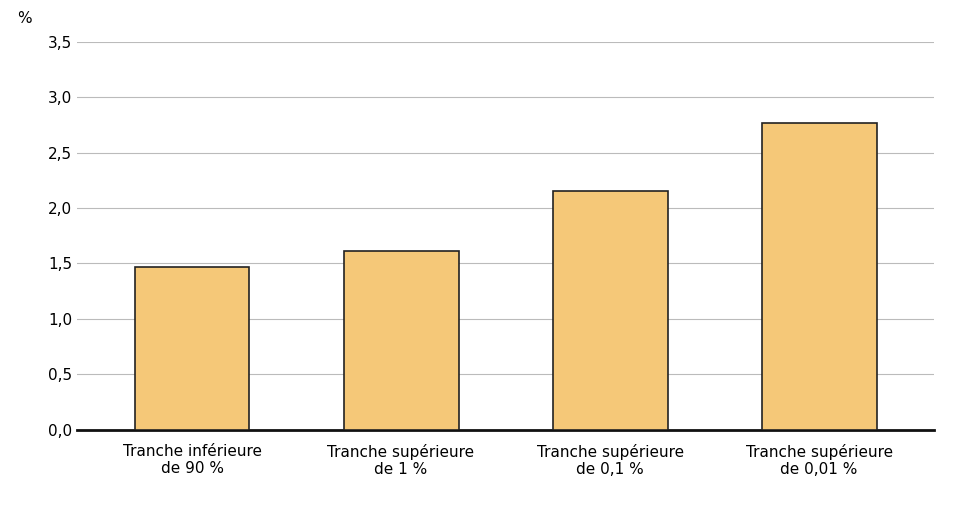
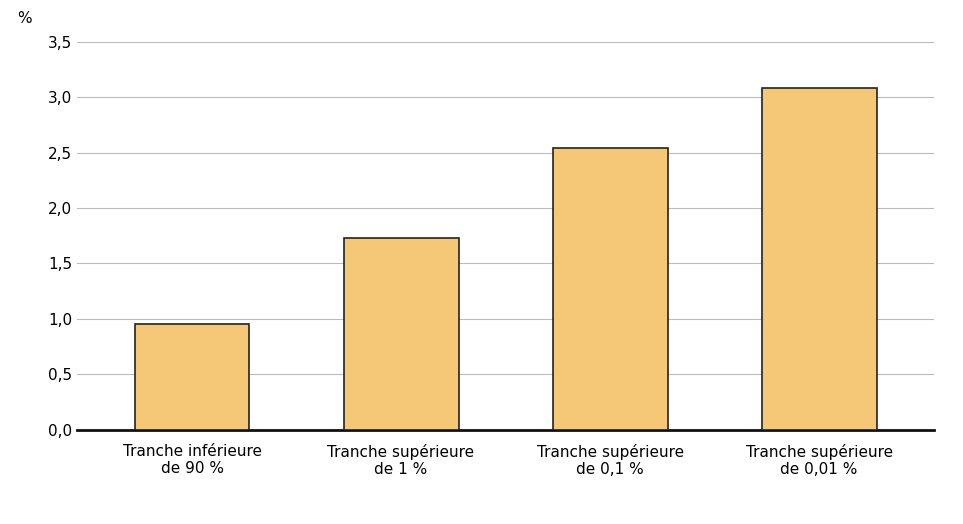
Tranche inférieure de 90 %: 1,47 -> 0,95
Tranche supérieure de 1 %: 1,61 -> 1,73
Tranche supérieure de 0,1 %: 2,15 -> 2,54
Tranche supérieure de 0,01 %: 2,77 -> 3,08
